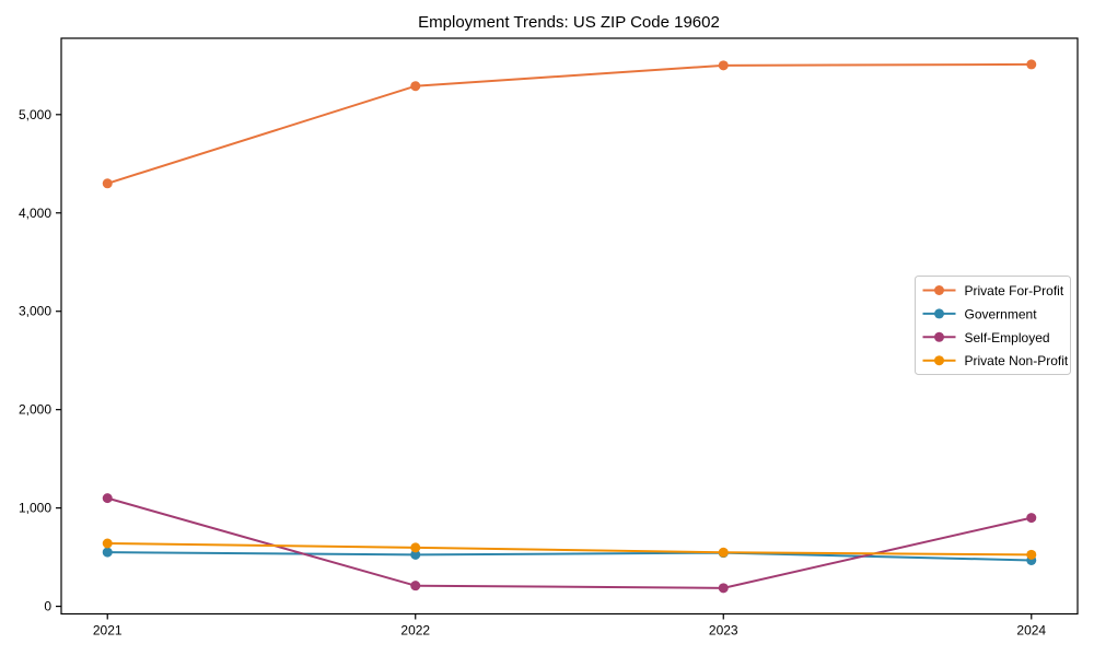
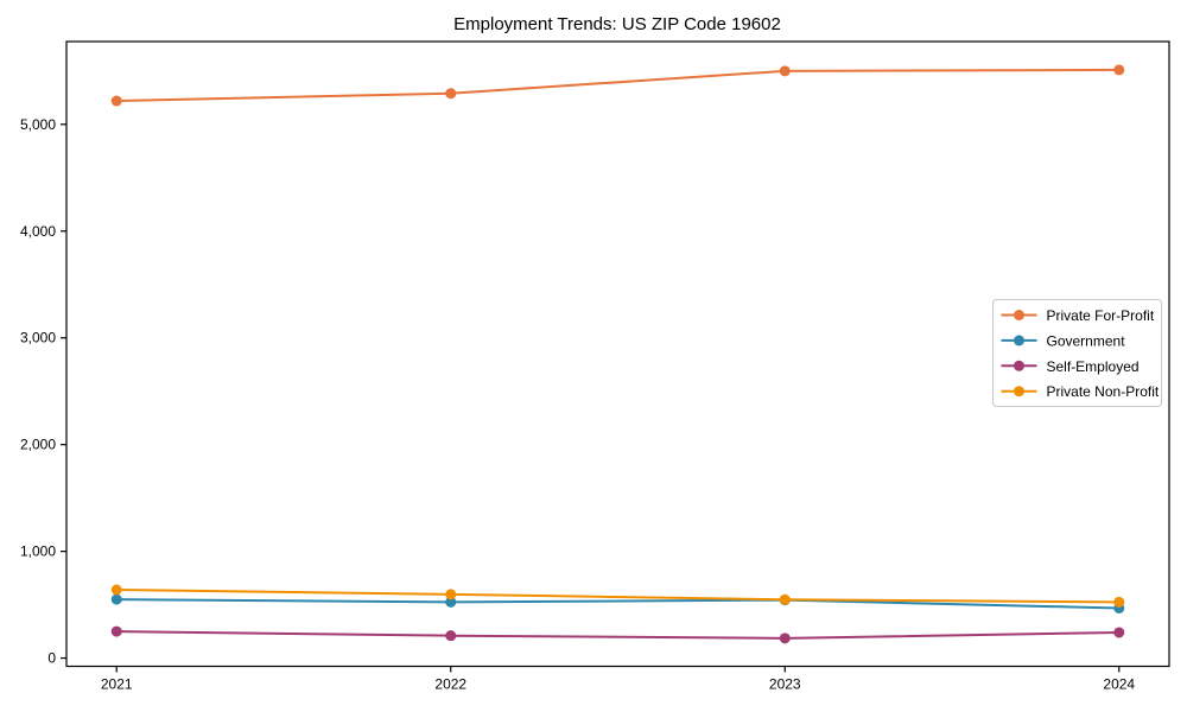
Private For-Profit/2021: 4300 -> 5200
Self-Employed/2021: 1100 -> 200
Self-Employed/2024: 900 -> 200
